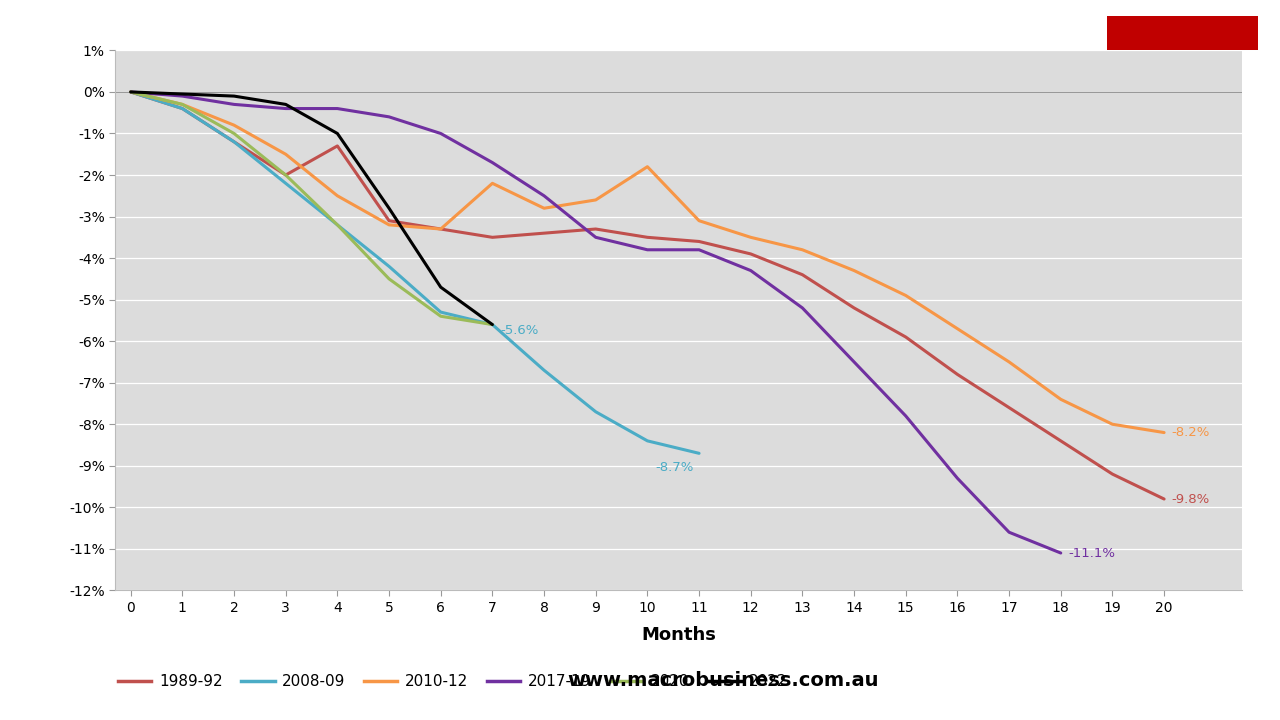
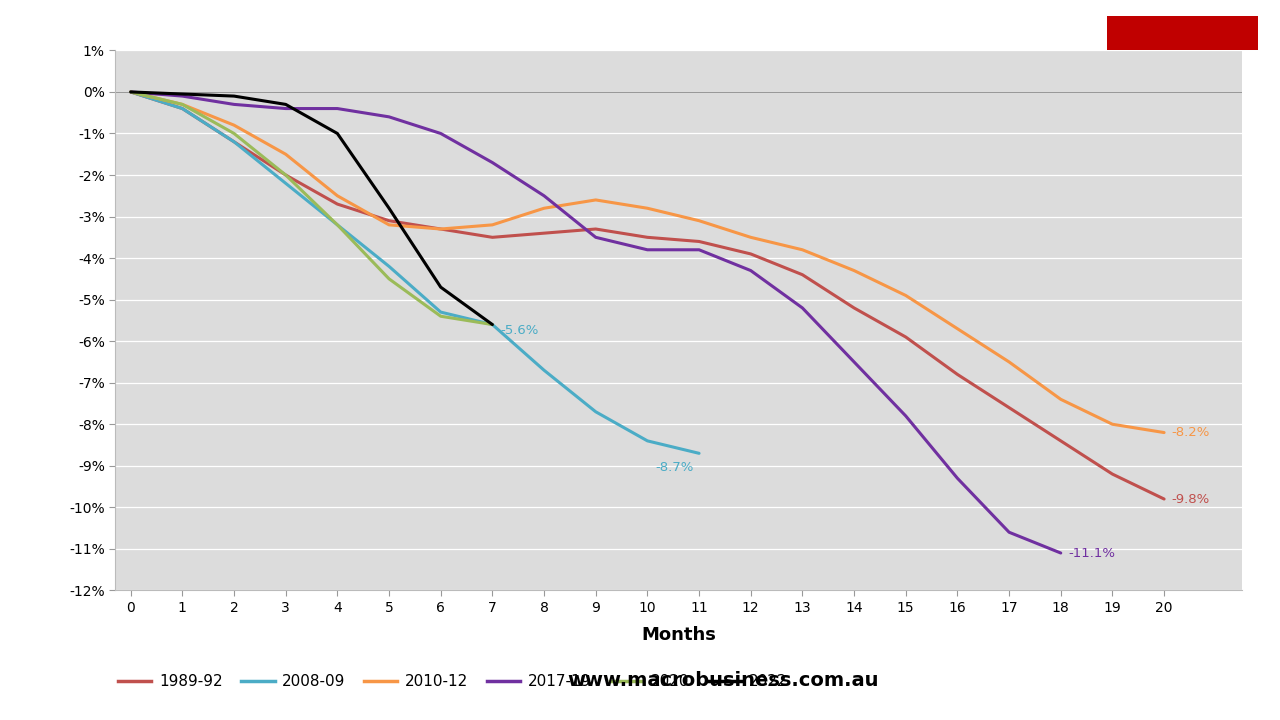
1989-92/4: -1.3% -> -2.7%
2010-12/7: -2.2% -> -3.2%
2010-12/10: -1.8% -> -2.8%
